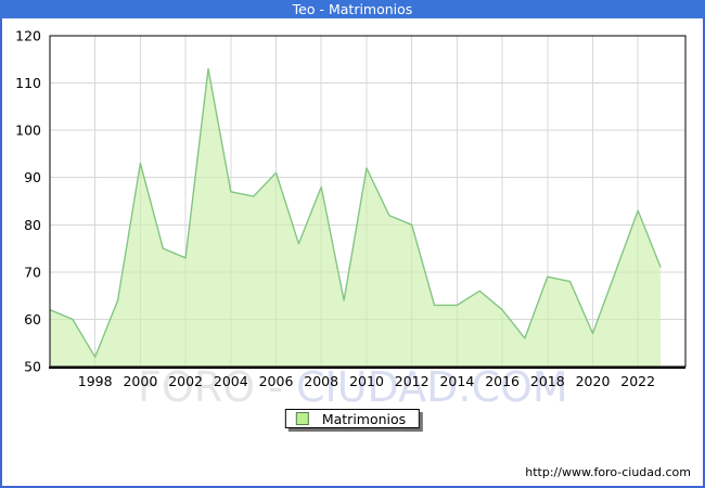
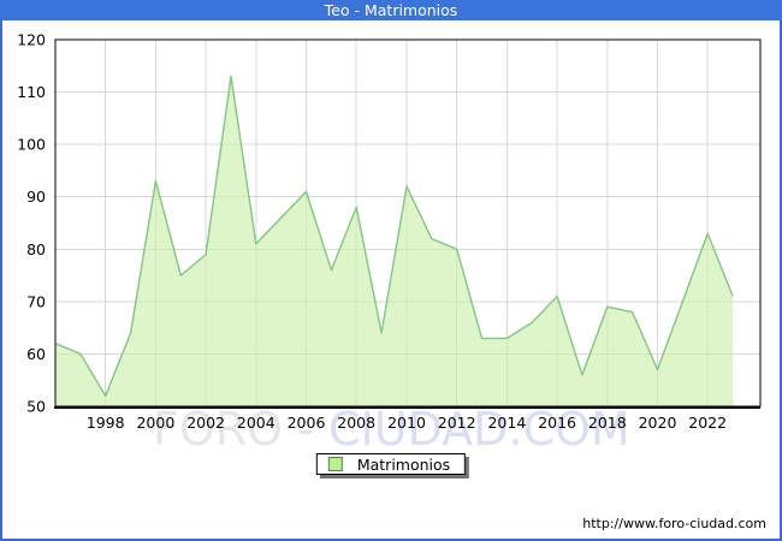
2002: 73 -> 79
2004: 87 -> 81
2016: 62 -> 71
